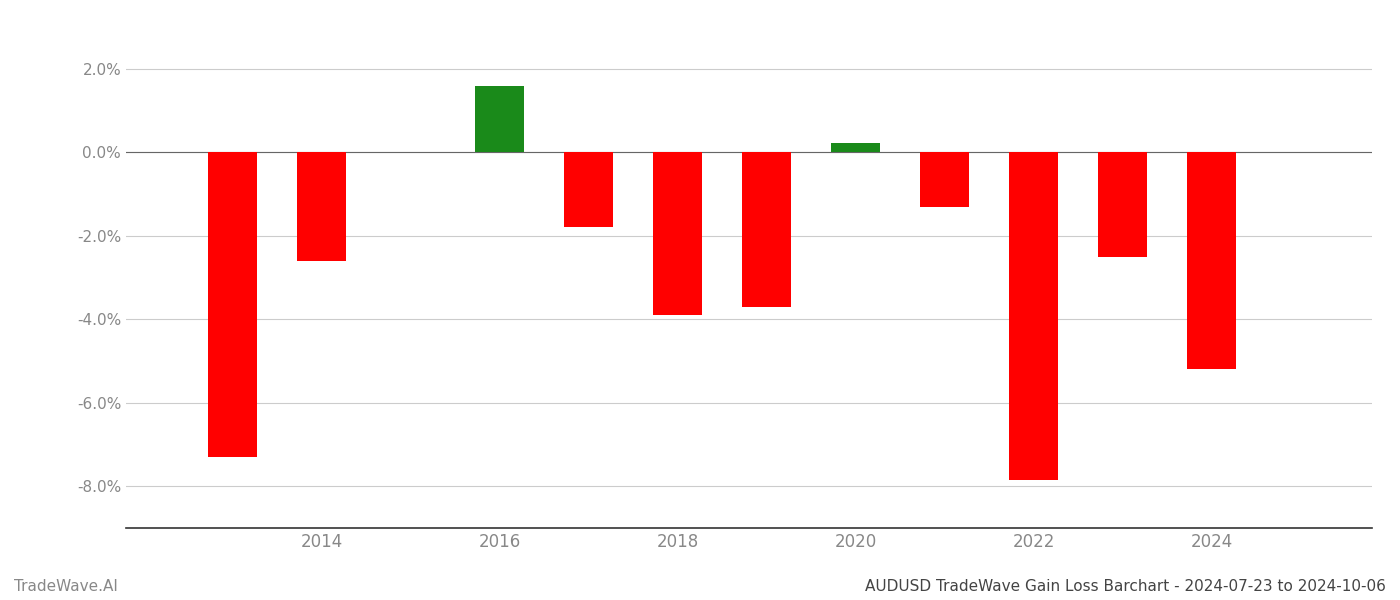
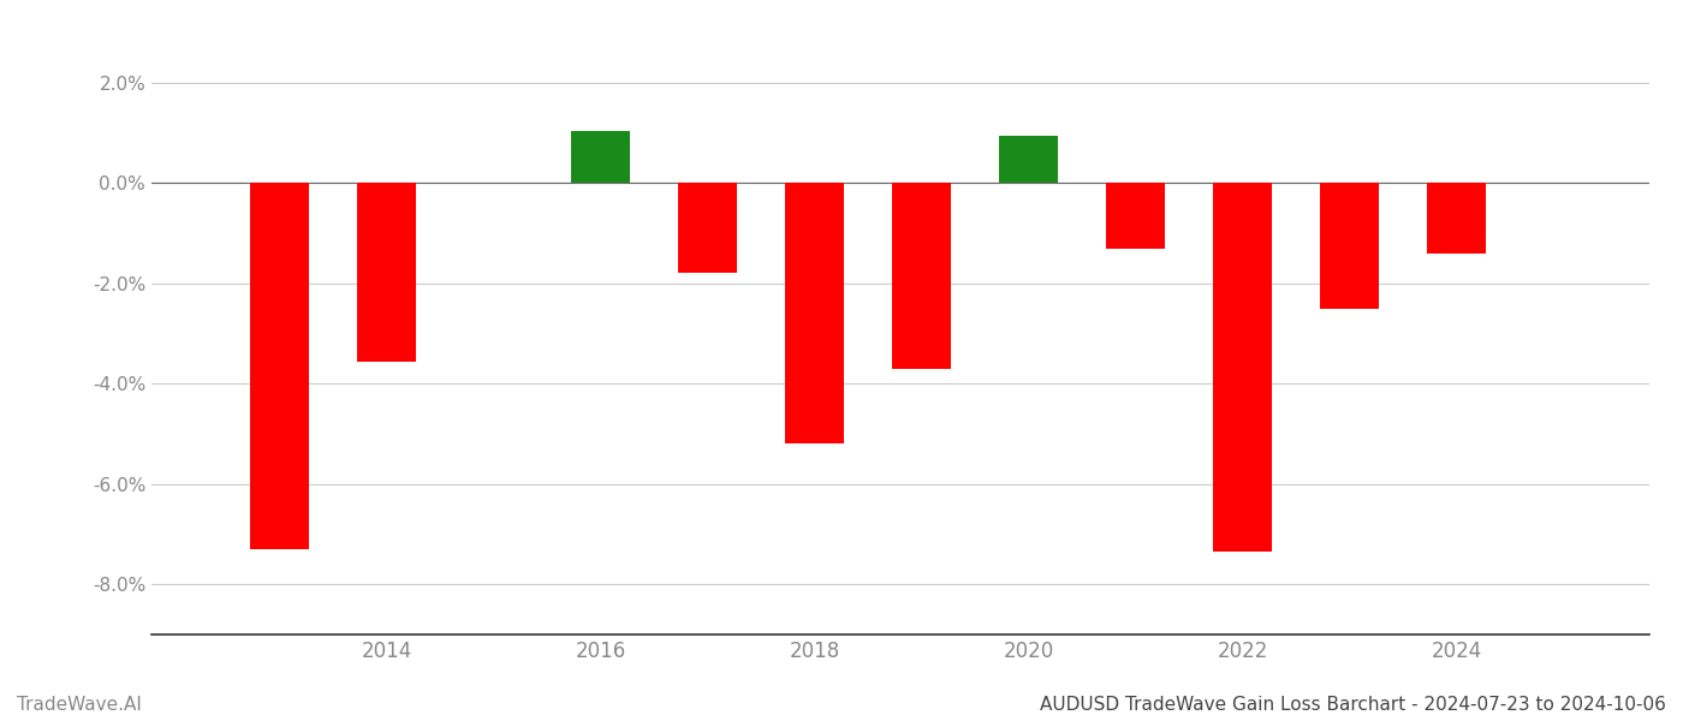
2014: -2.60% -> -3.55%
2016: 1.60% -> 1.05%
2018: -3.90% -> -5.20%
2020: 0.22% -> 0.95%
2022: -7.85% -> -7.35%
2024: -5.20% -> -1.40%
